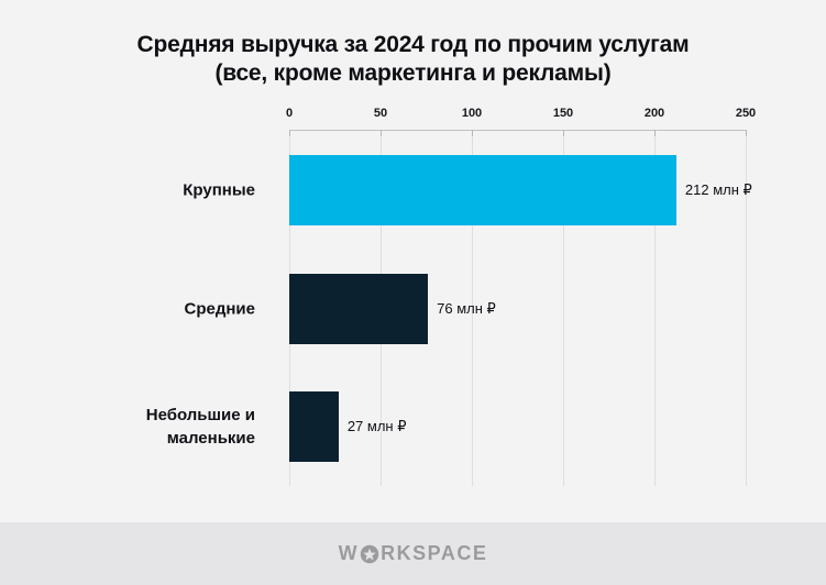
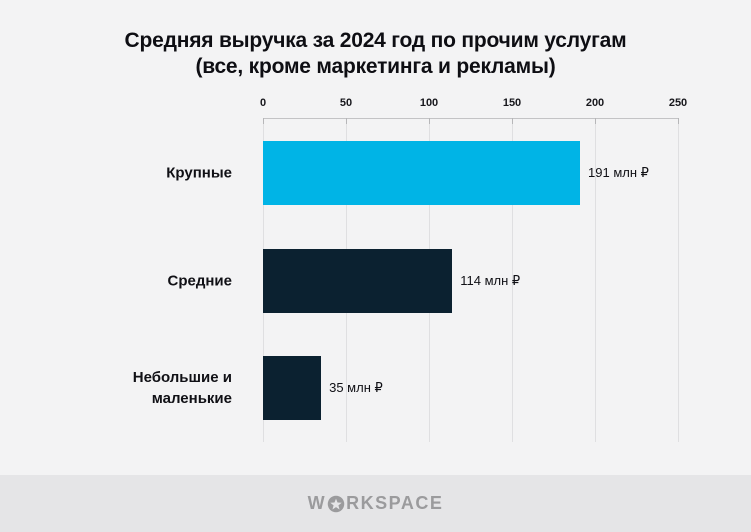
Крупные: 212 -> 191
Средние: 76 -> 114
Небольшие и маленькие: 27 -> 35
